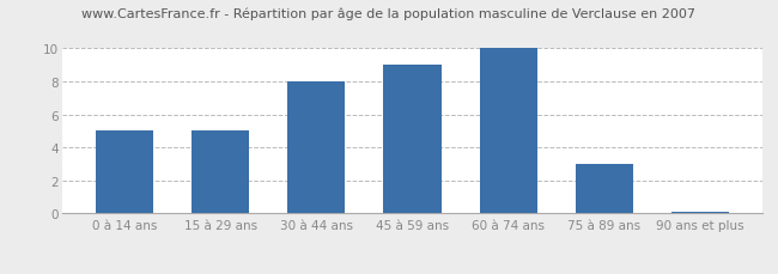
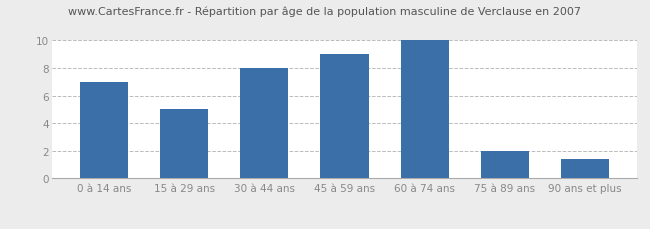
0 à 14 ans: 5.0 -> 7.0
75 à 89 ans: 3.0 -> 2.0
90 ans et plus: 0.1 -> 1.4
